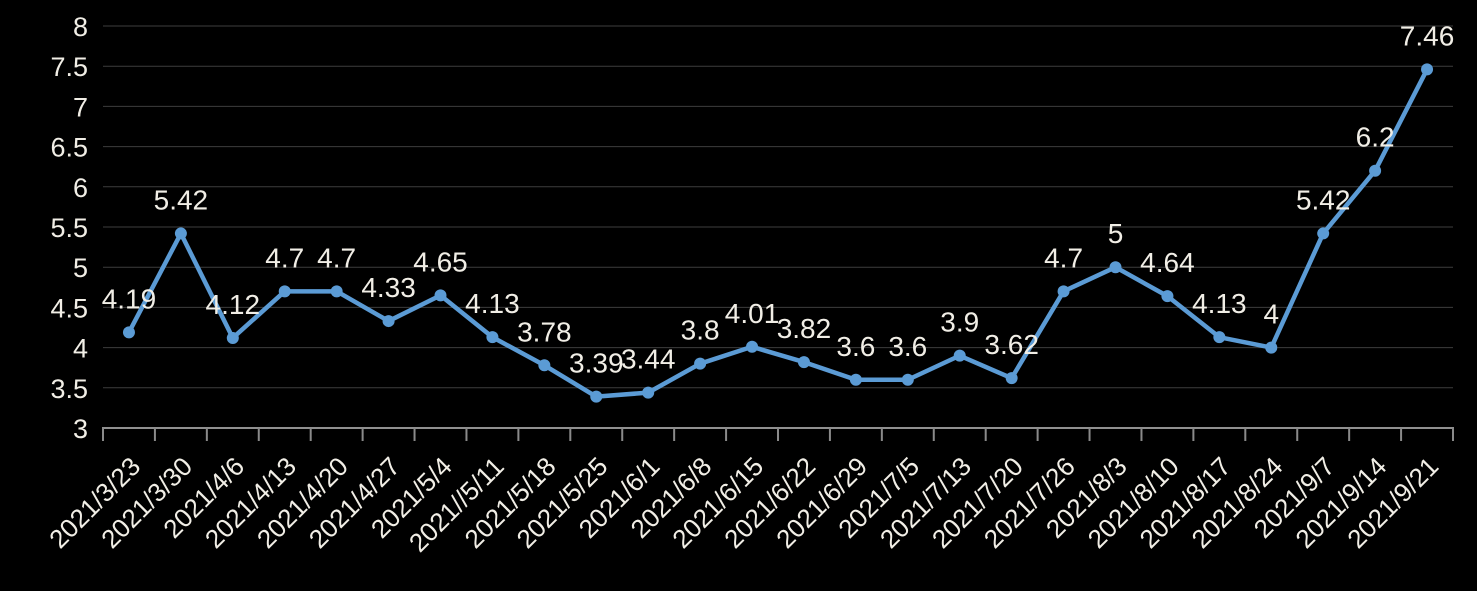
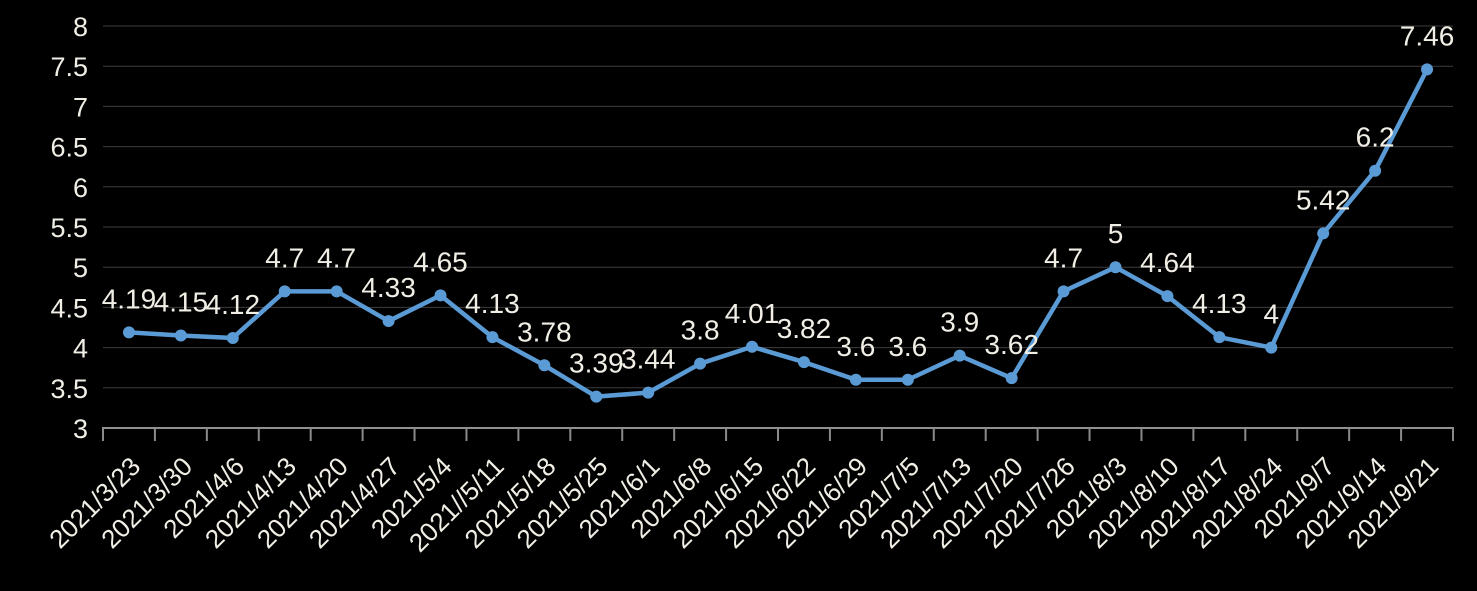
2021/3/30: 5.42 -> 4.15
